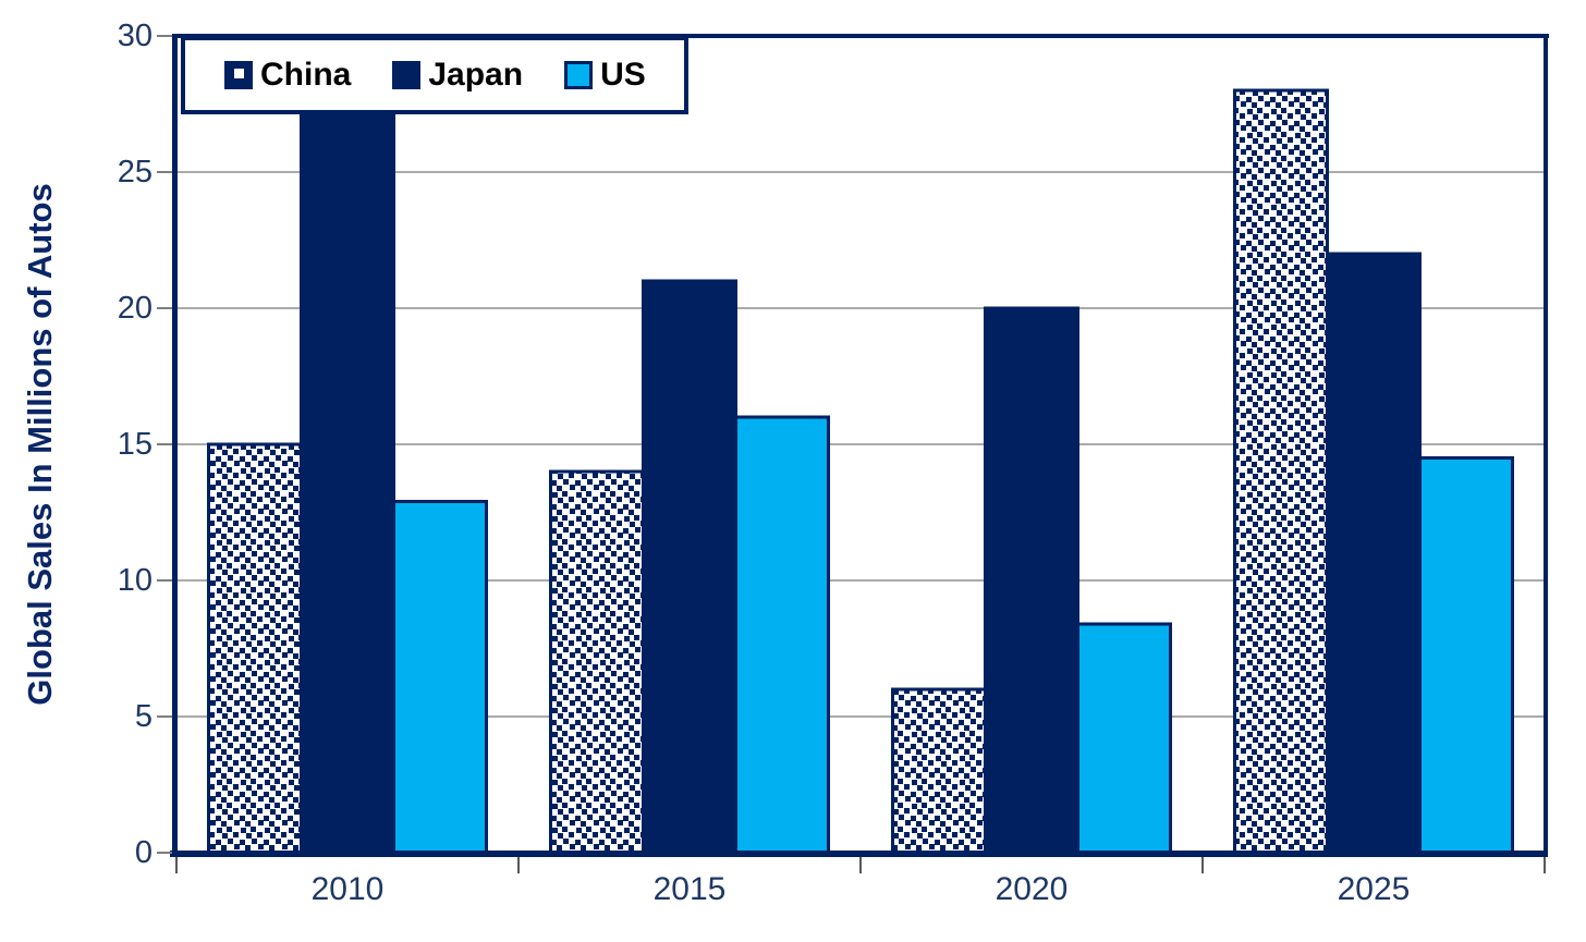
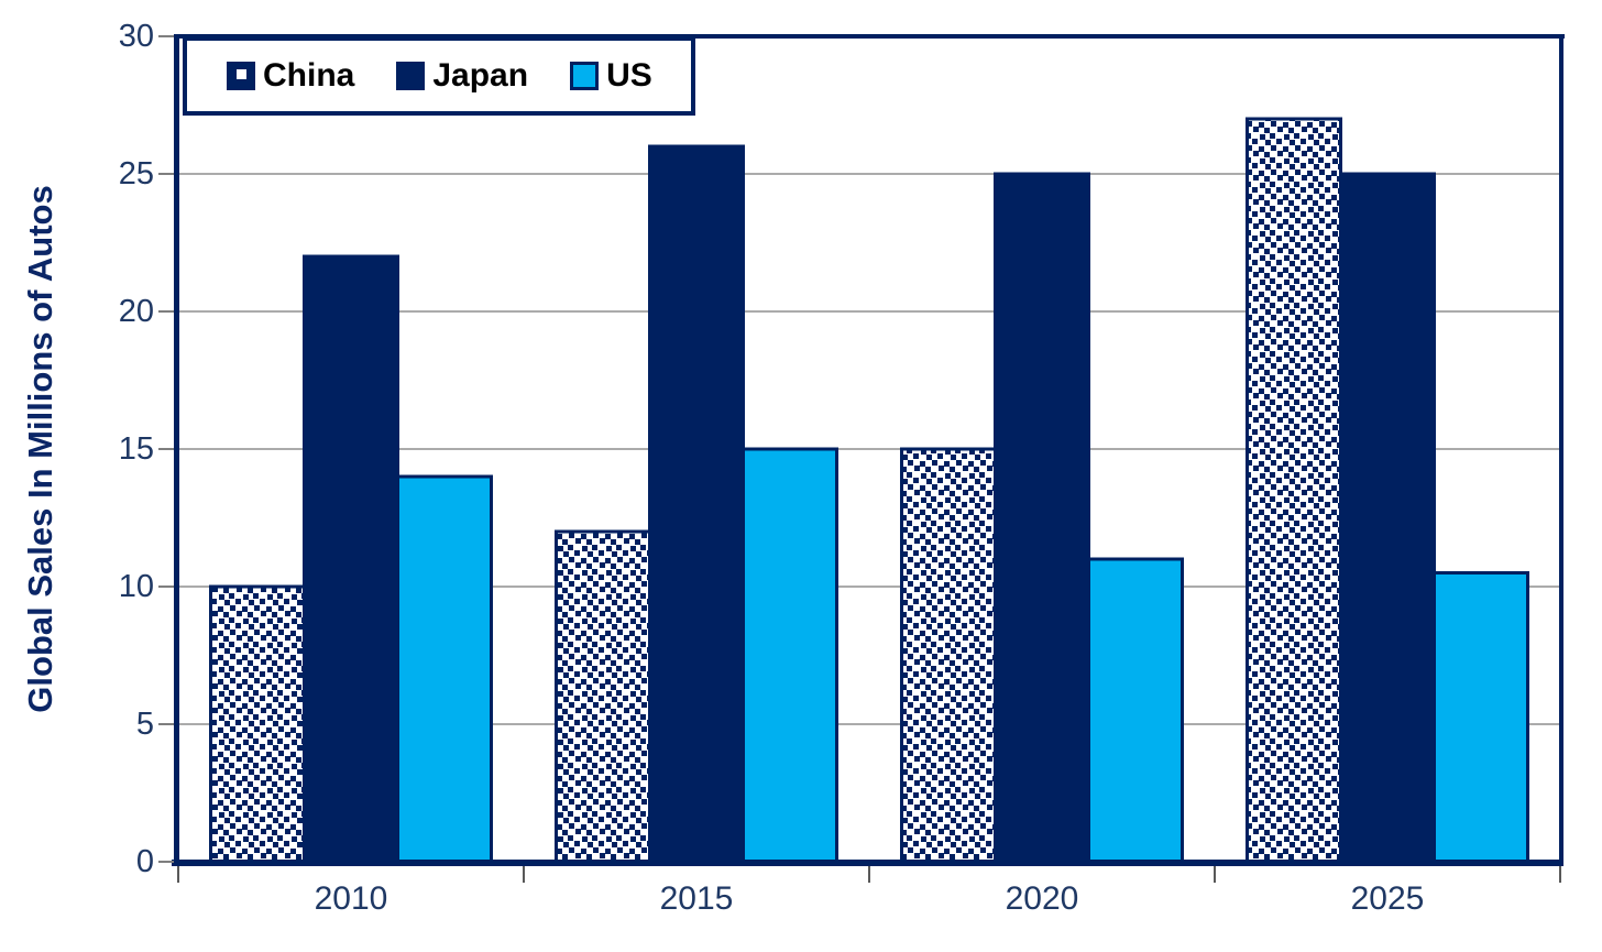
China/2010: 15 -> 10
Japan/2010: 28 -> 22
US/2010: 12.9 -> 14.0
China/2015: 14 -> 12
Japan/2015: 21 -> 26
US/2015: 16.0 -> 15.0
China/2020: 6 -> 15
Japan/2020: 20 -> 25
US/2020: 8.4 -> 11.0
China/2025: 28 -> 27
Japan/2025: 22 -> 25
US/2025: 14.5 -> 10.5
